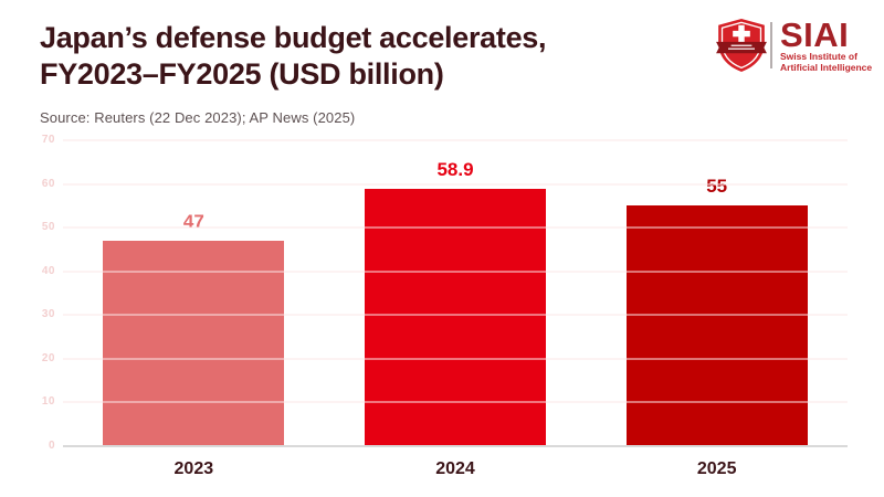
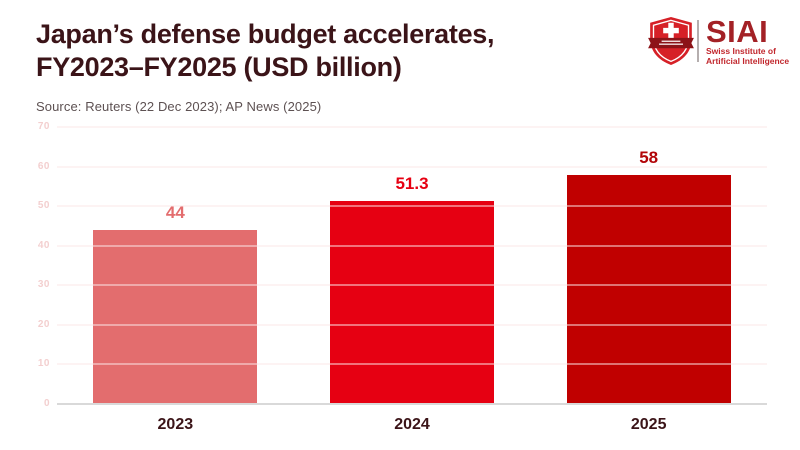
2023: 47 -> 44
2024: 58.9 -> 51.3
2025: 55 -> 58
